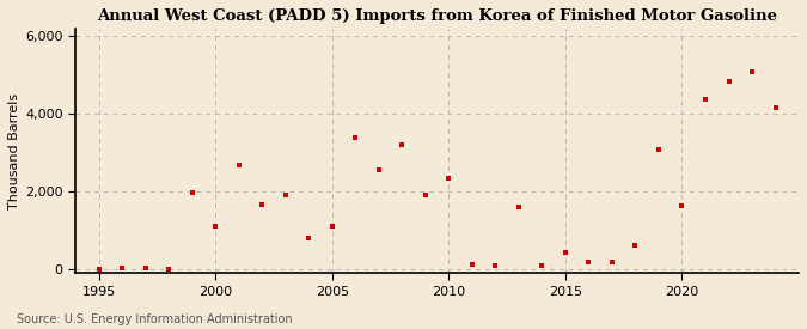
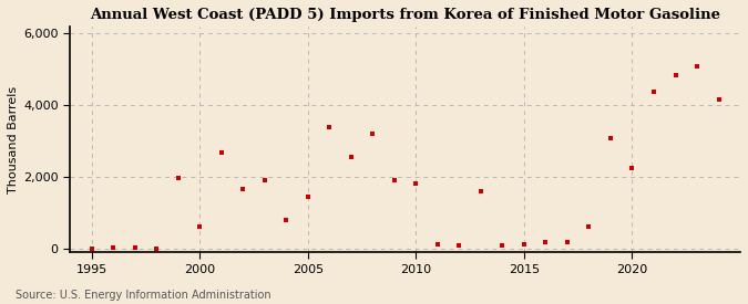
2000: 1,100 -> 620
2005: 1,100 -> 1,440
2010: 2,350 -> 1,820
2015: 450 -> 120
2020: 1,650 -> 2,260
